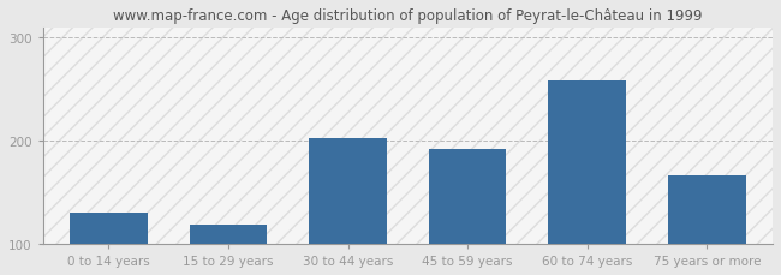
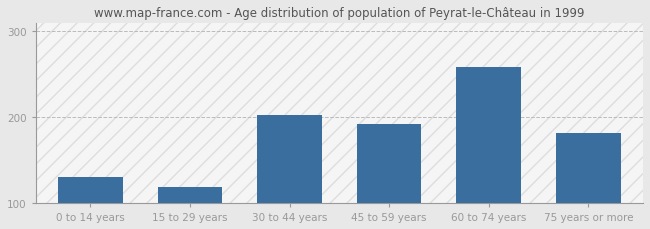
75 years or more: 166 -> 182
